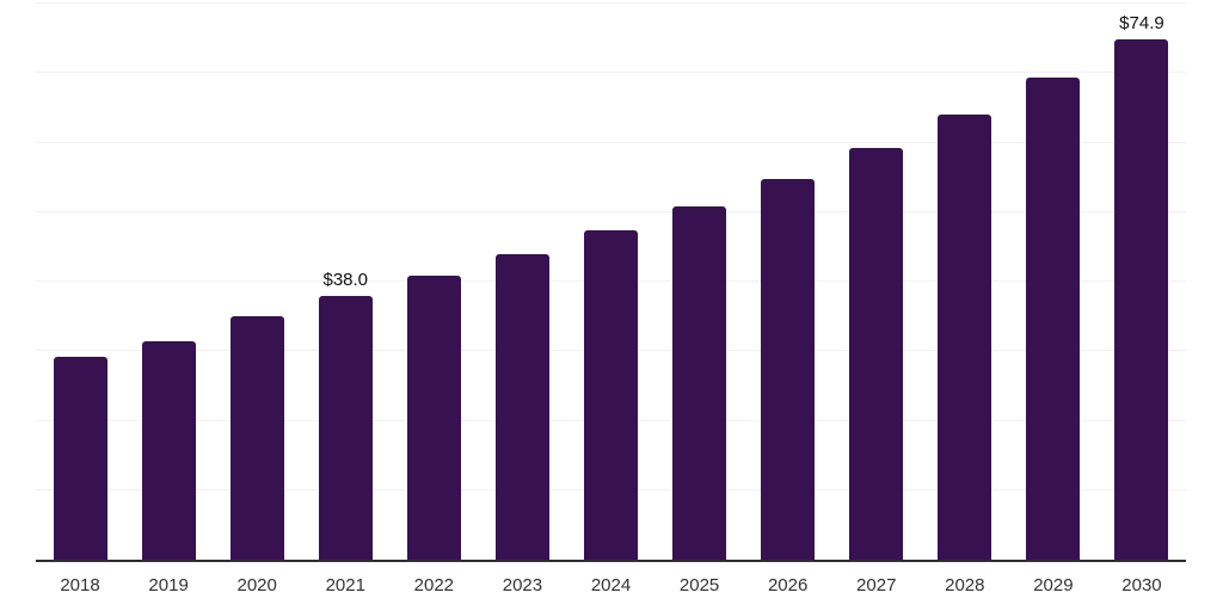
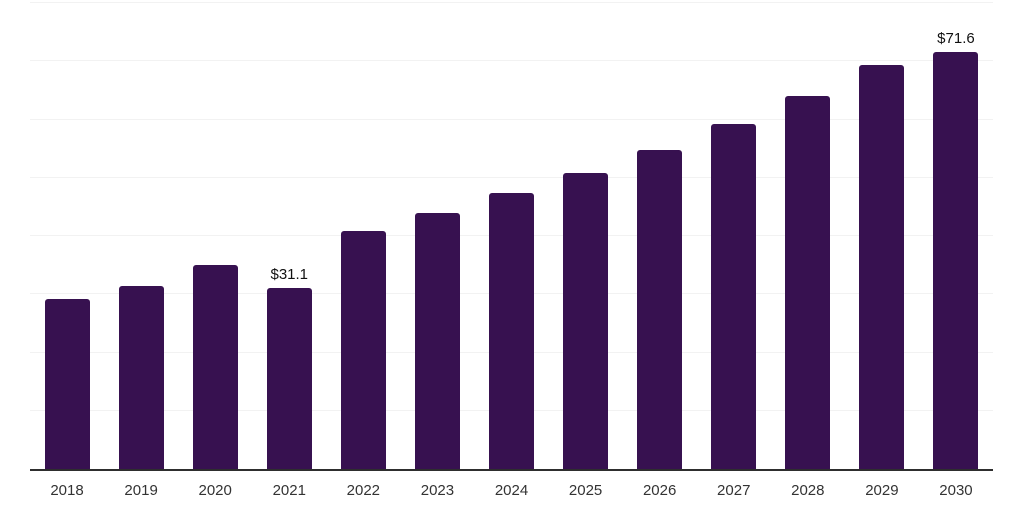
2021: $38.0 -> $31.1
2030: $74.9 -> $71.6
